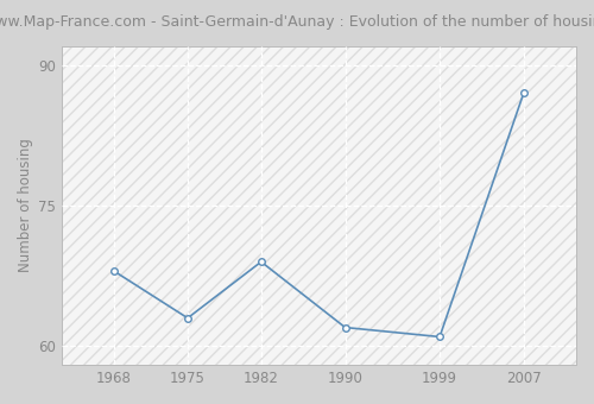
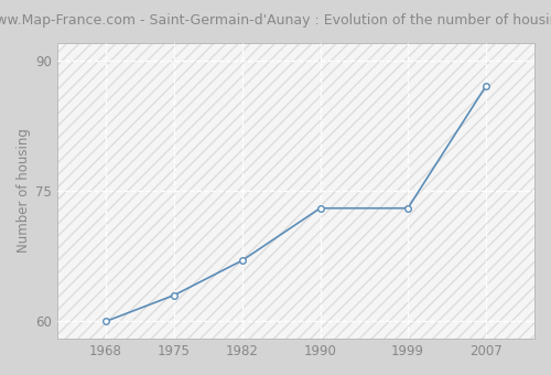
1968: 68 -> 60
1982: 69 -> 67
1990: 62 -> 73
1999: 61 -> 73
